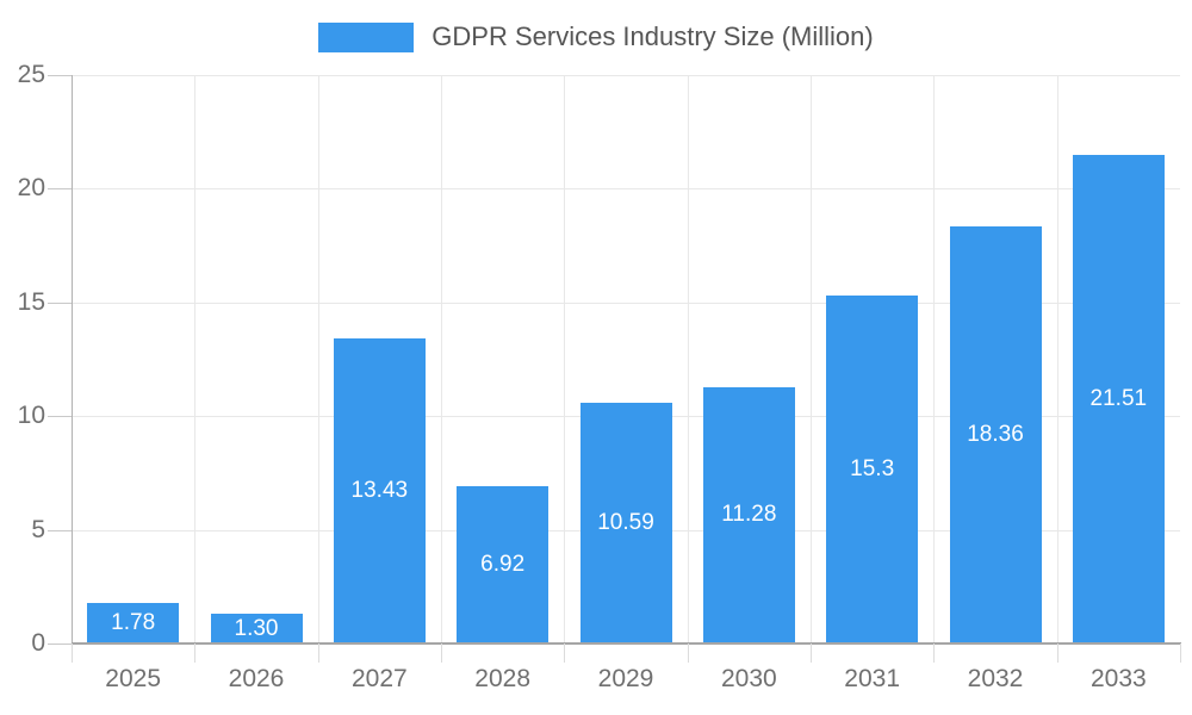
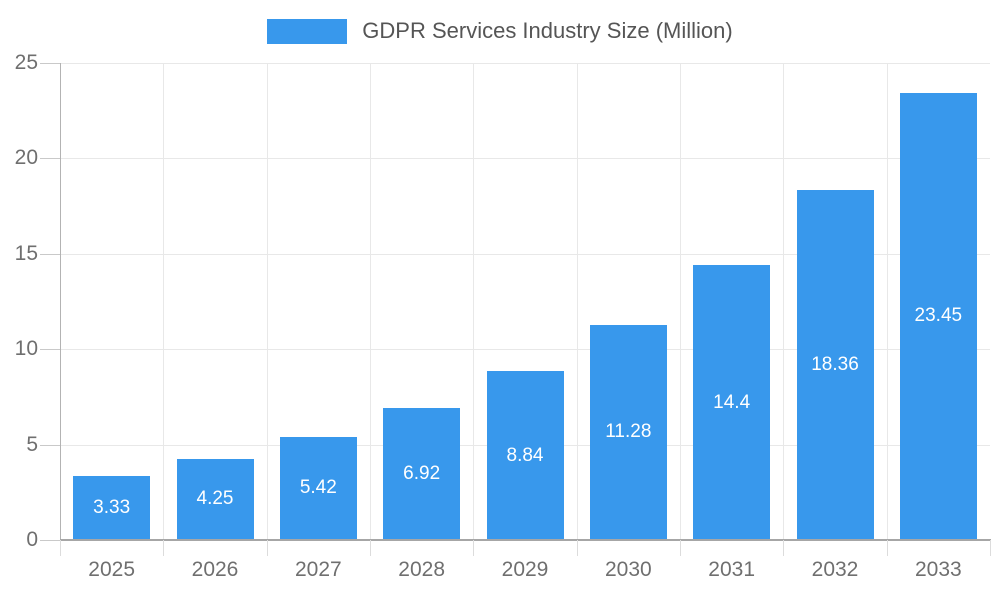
2025: 1.78 -> 3.33
2026: 1.30 -> 4.25
2027: 13.43 -> 5.42
2029: 10.59 -> 8.84
2031: 15.3 -> 14.4
2033: 21.51 -> 23.45
